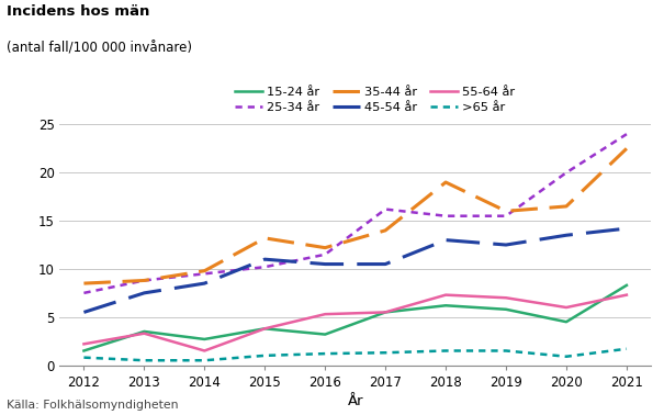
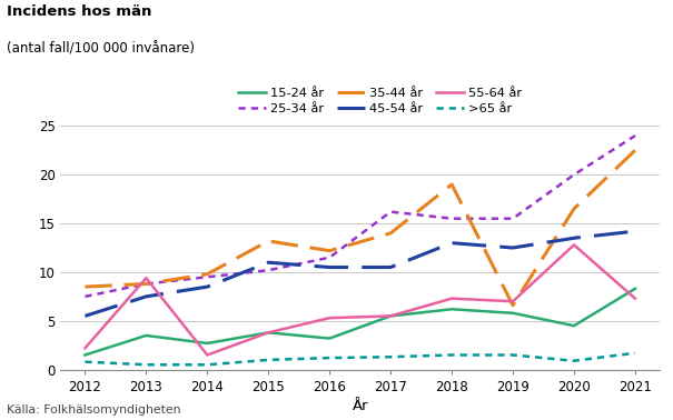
55-64 år/2013: 3.3 -> 9.4
35-44 år/2019: 16.0 -> 6.6
55-64 år/2020: 6.0 -> 12.8
